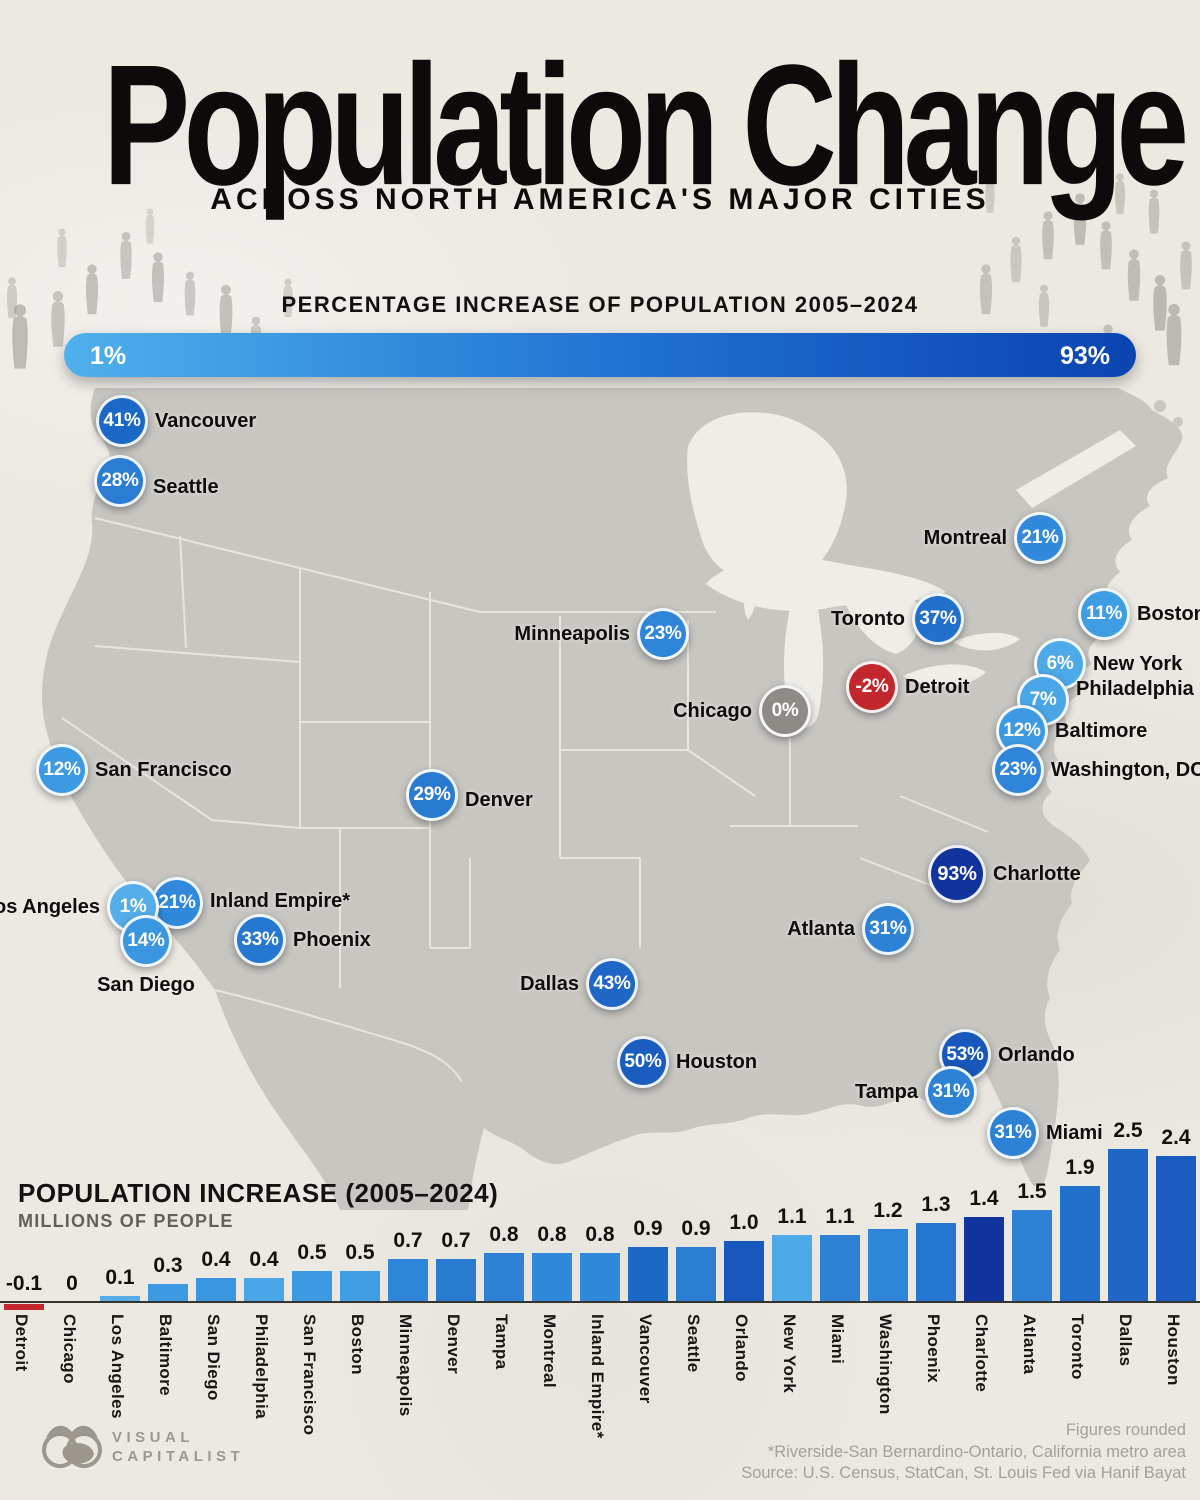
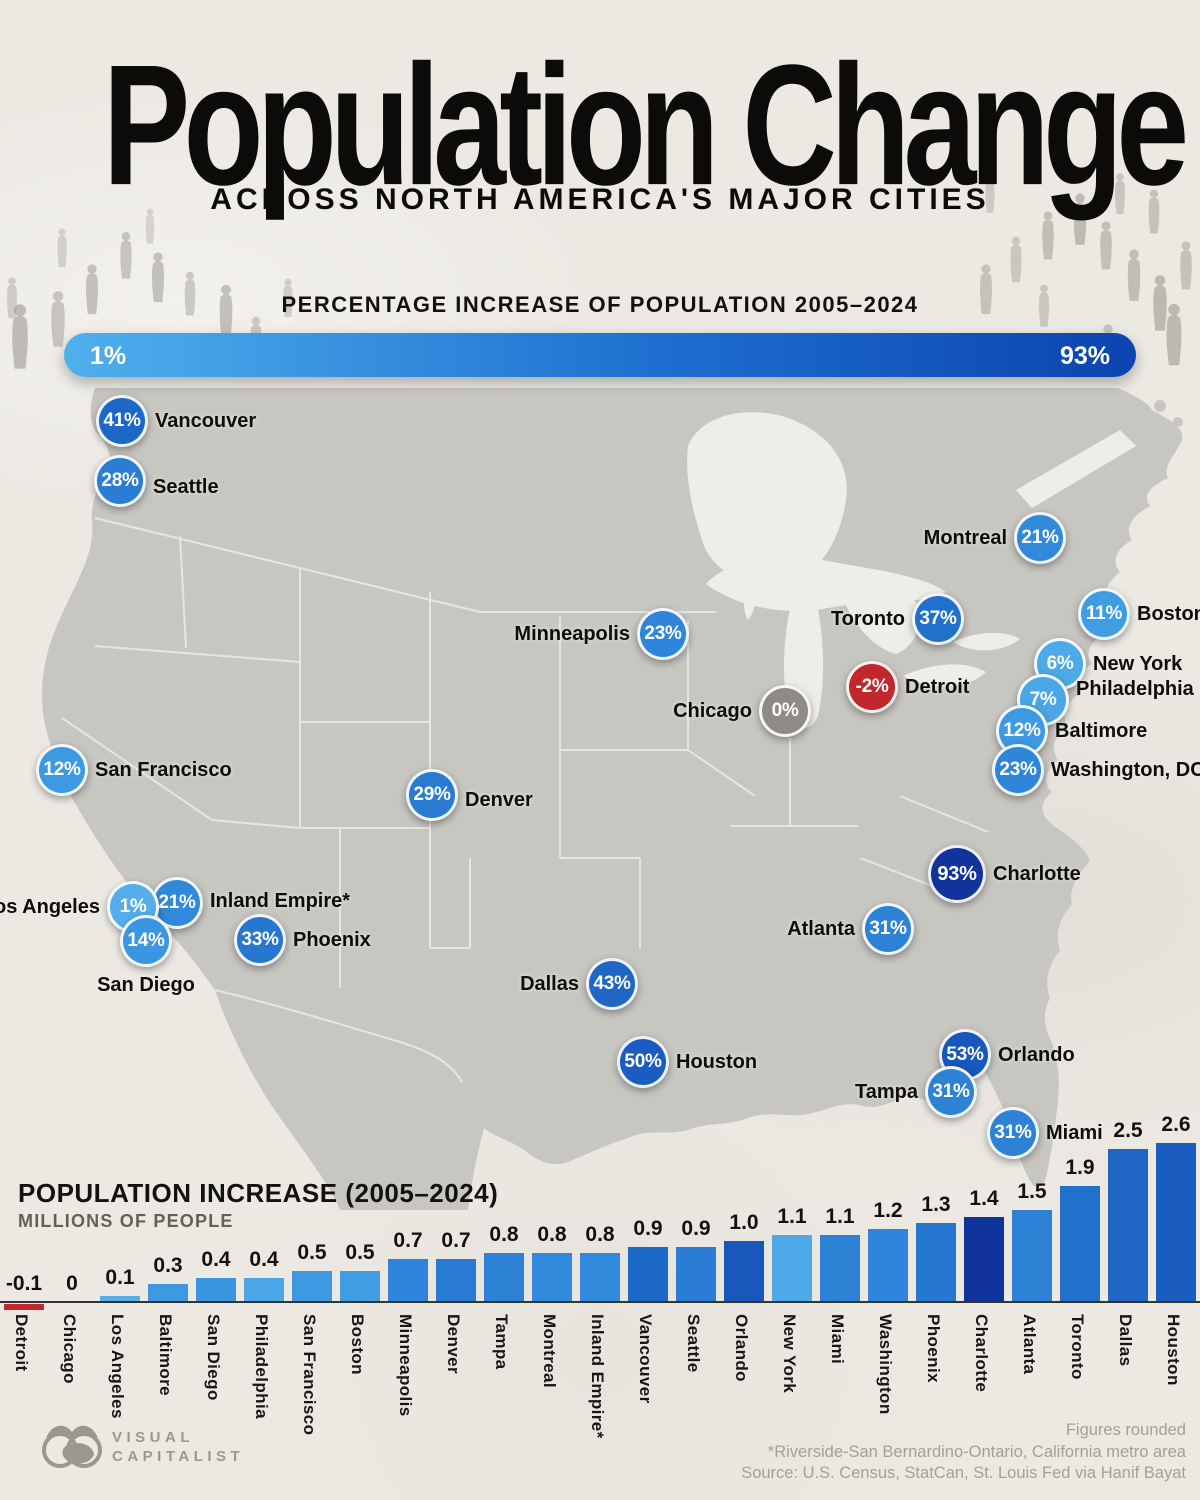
POPULATION INCREASE (2005–2024)/Houston: 2.4 -> 2.6
